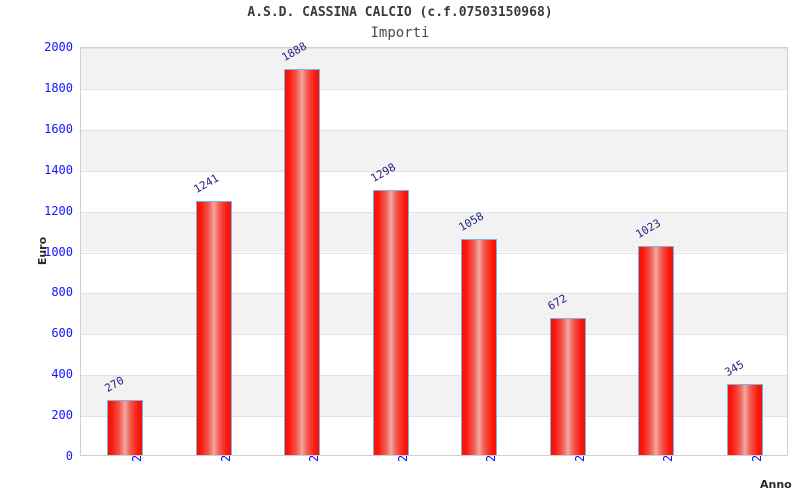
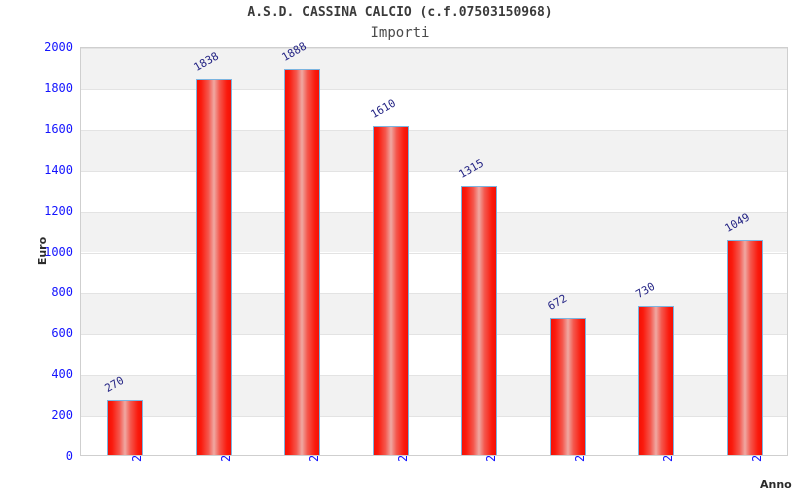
2018: 1241 -> 1838
2020: 1298 -> 1610
2021: 1058 -> 1315
2023: 1023 -> 730
2024: 345 -> 1049
